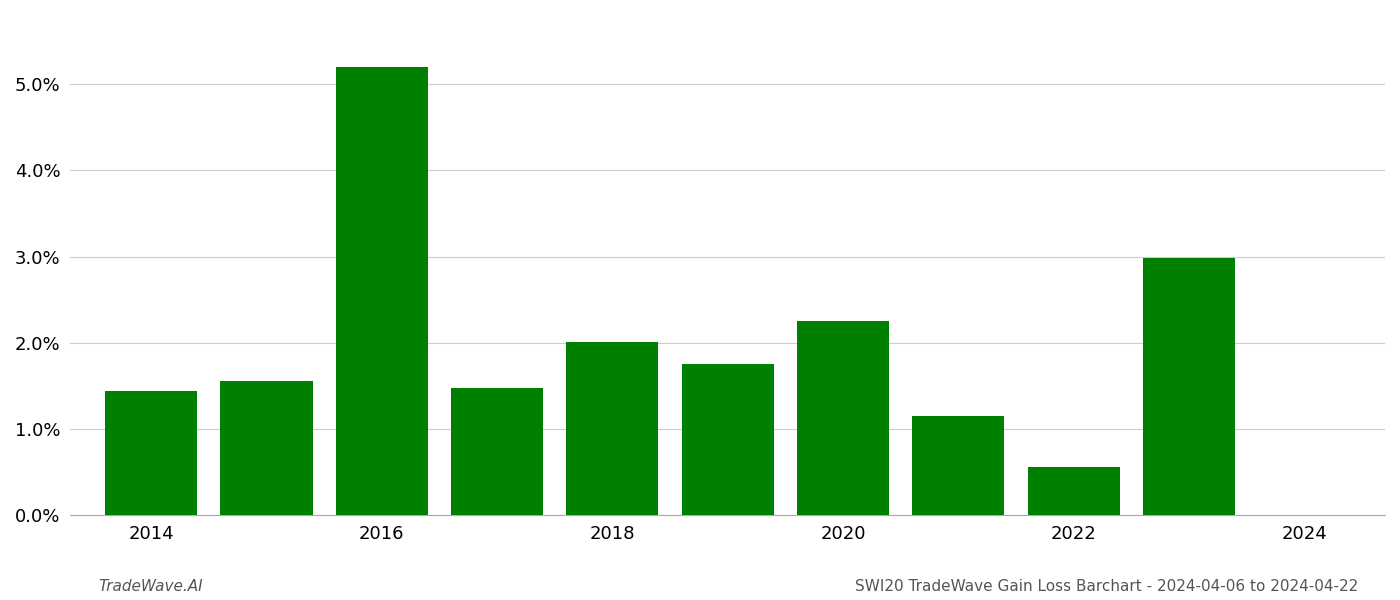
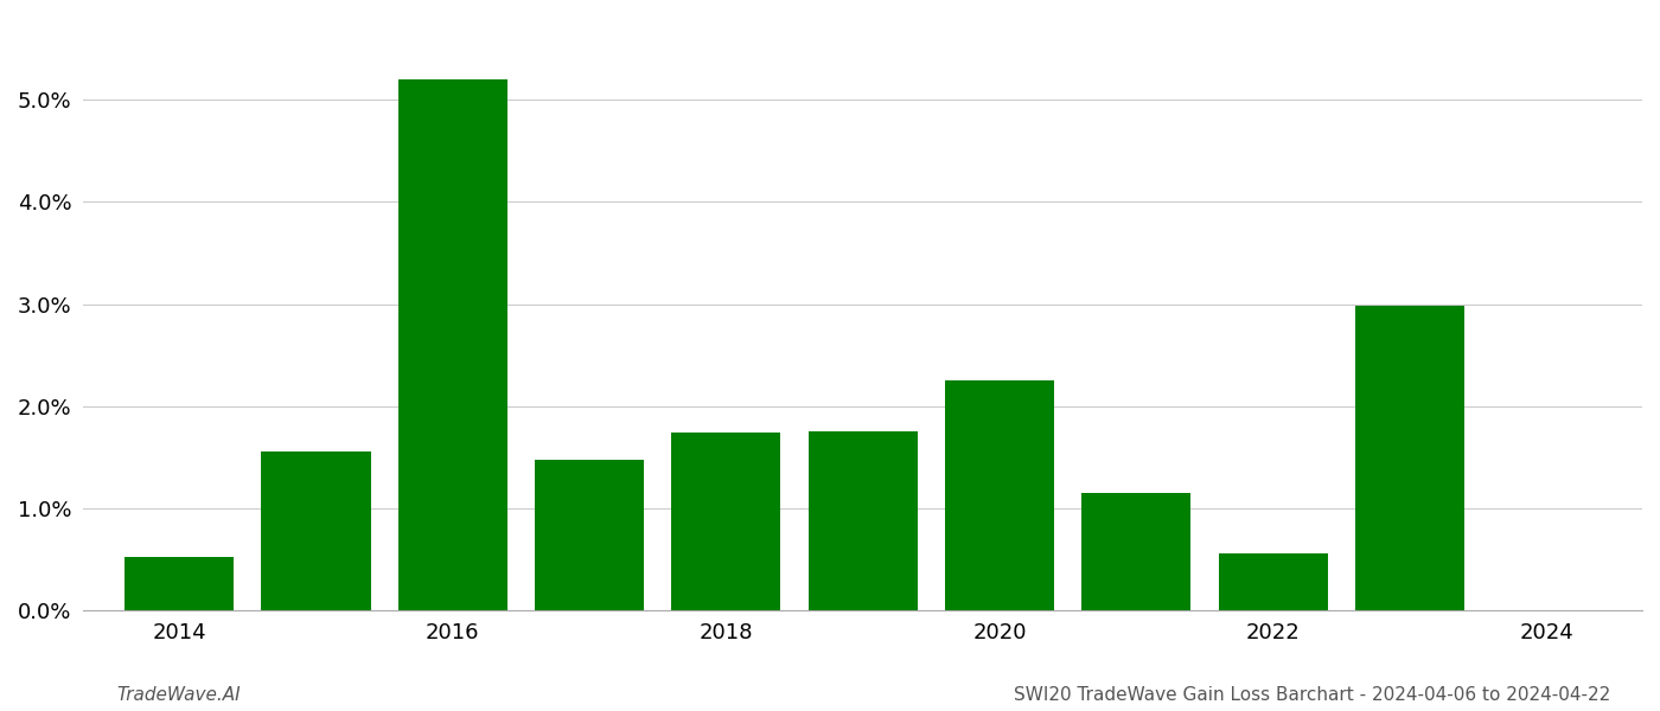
2014: 1.44% -> 0.52%
2018: 2.00% -> 1.74%
